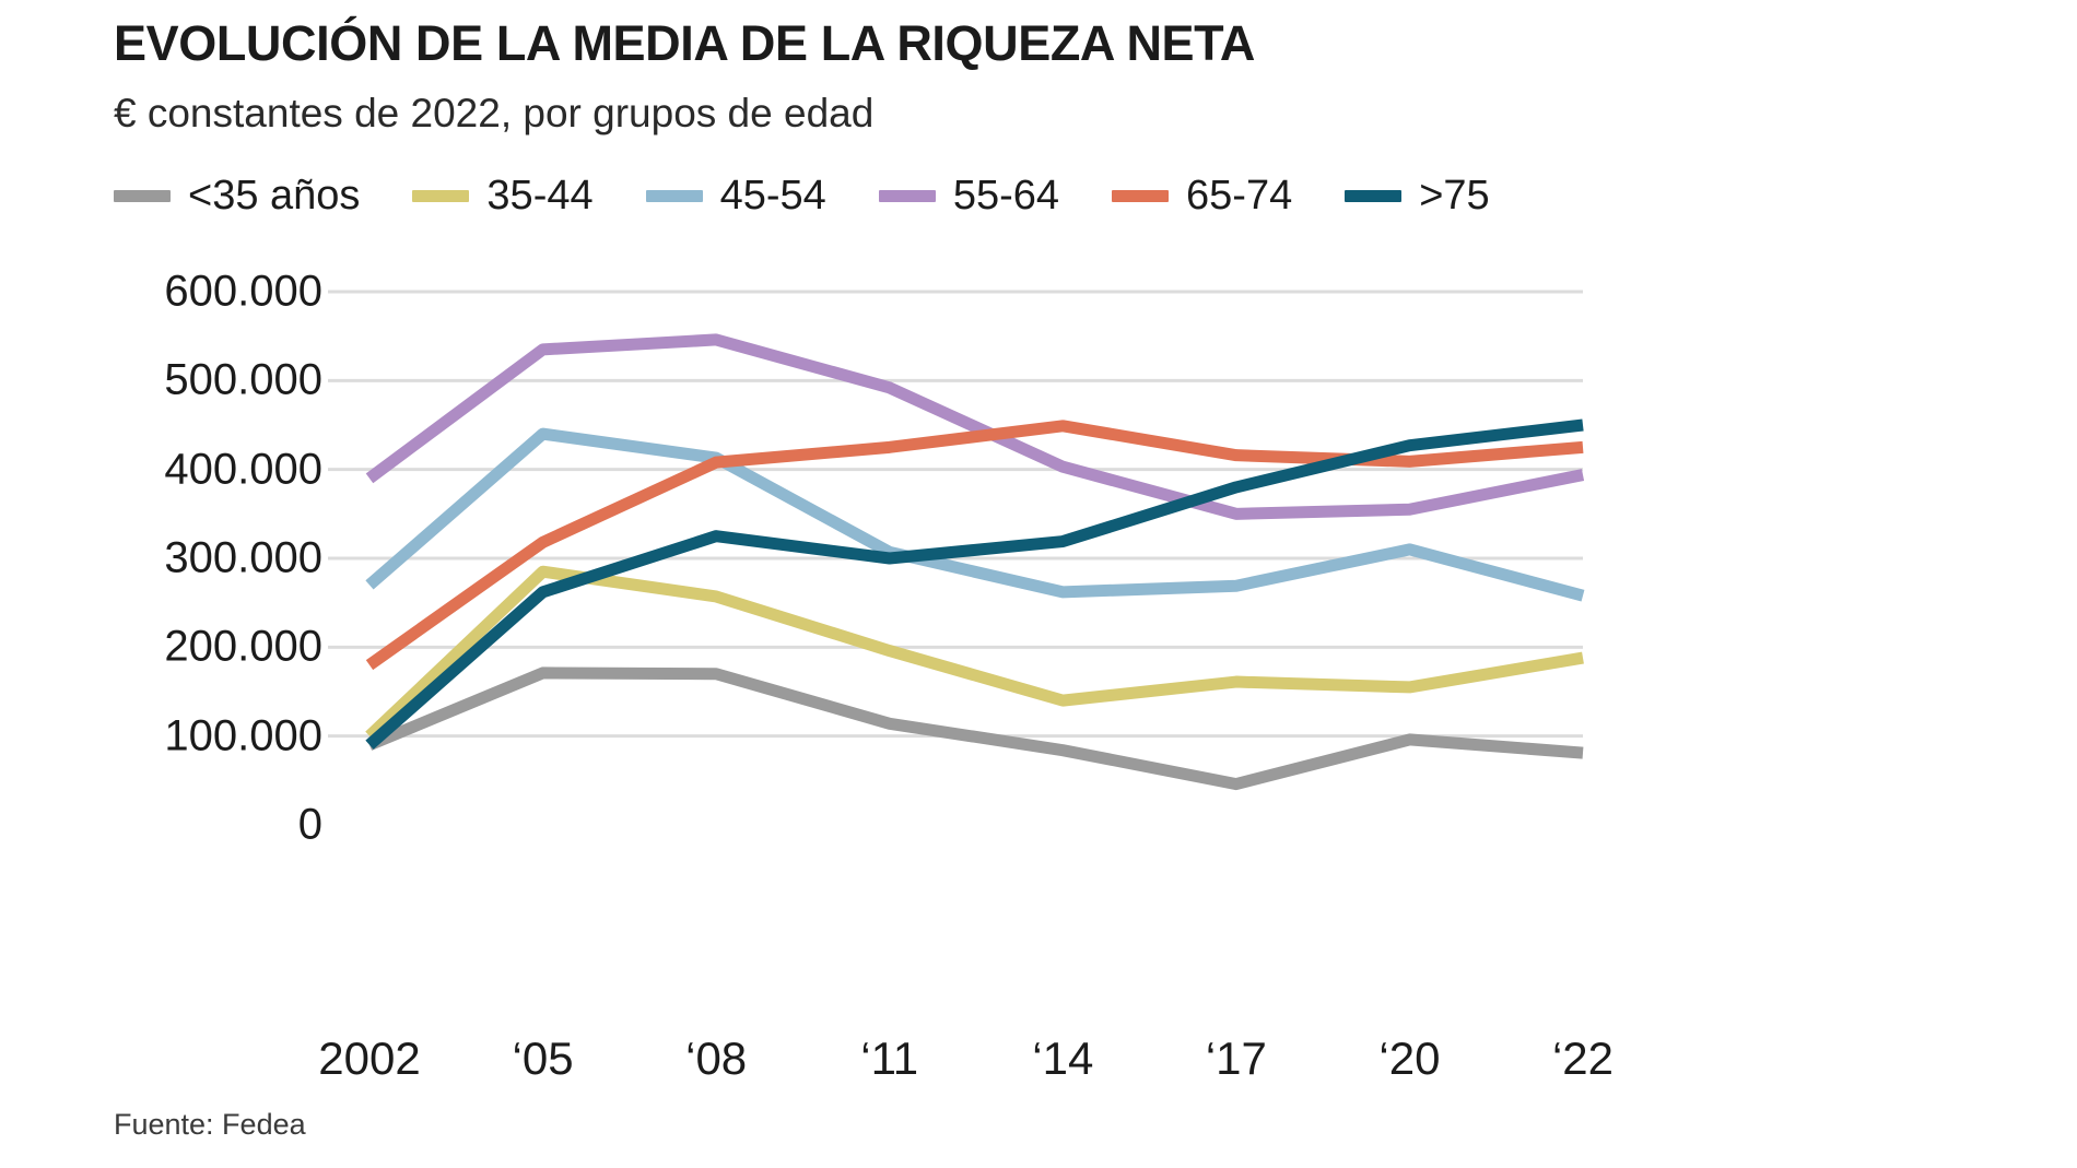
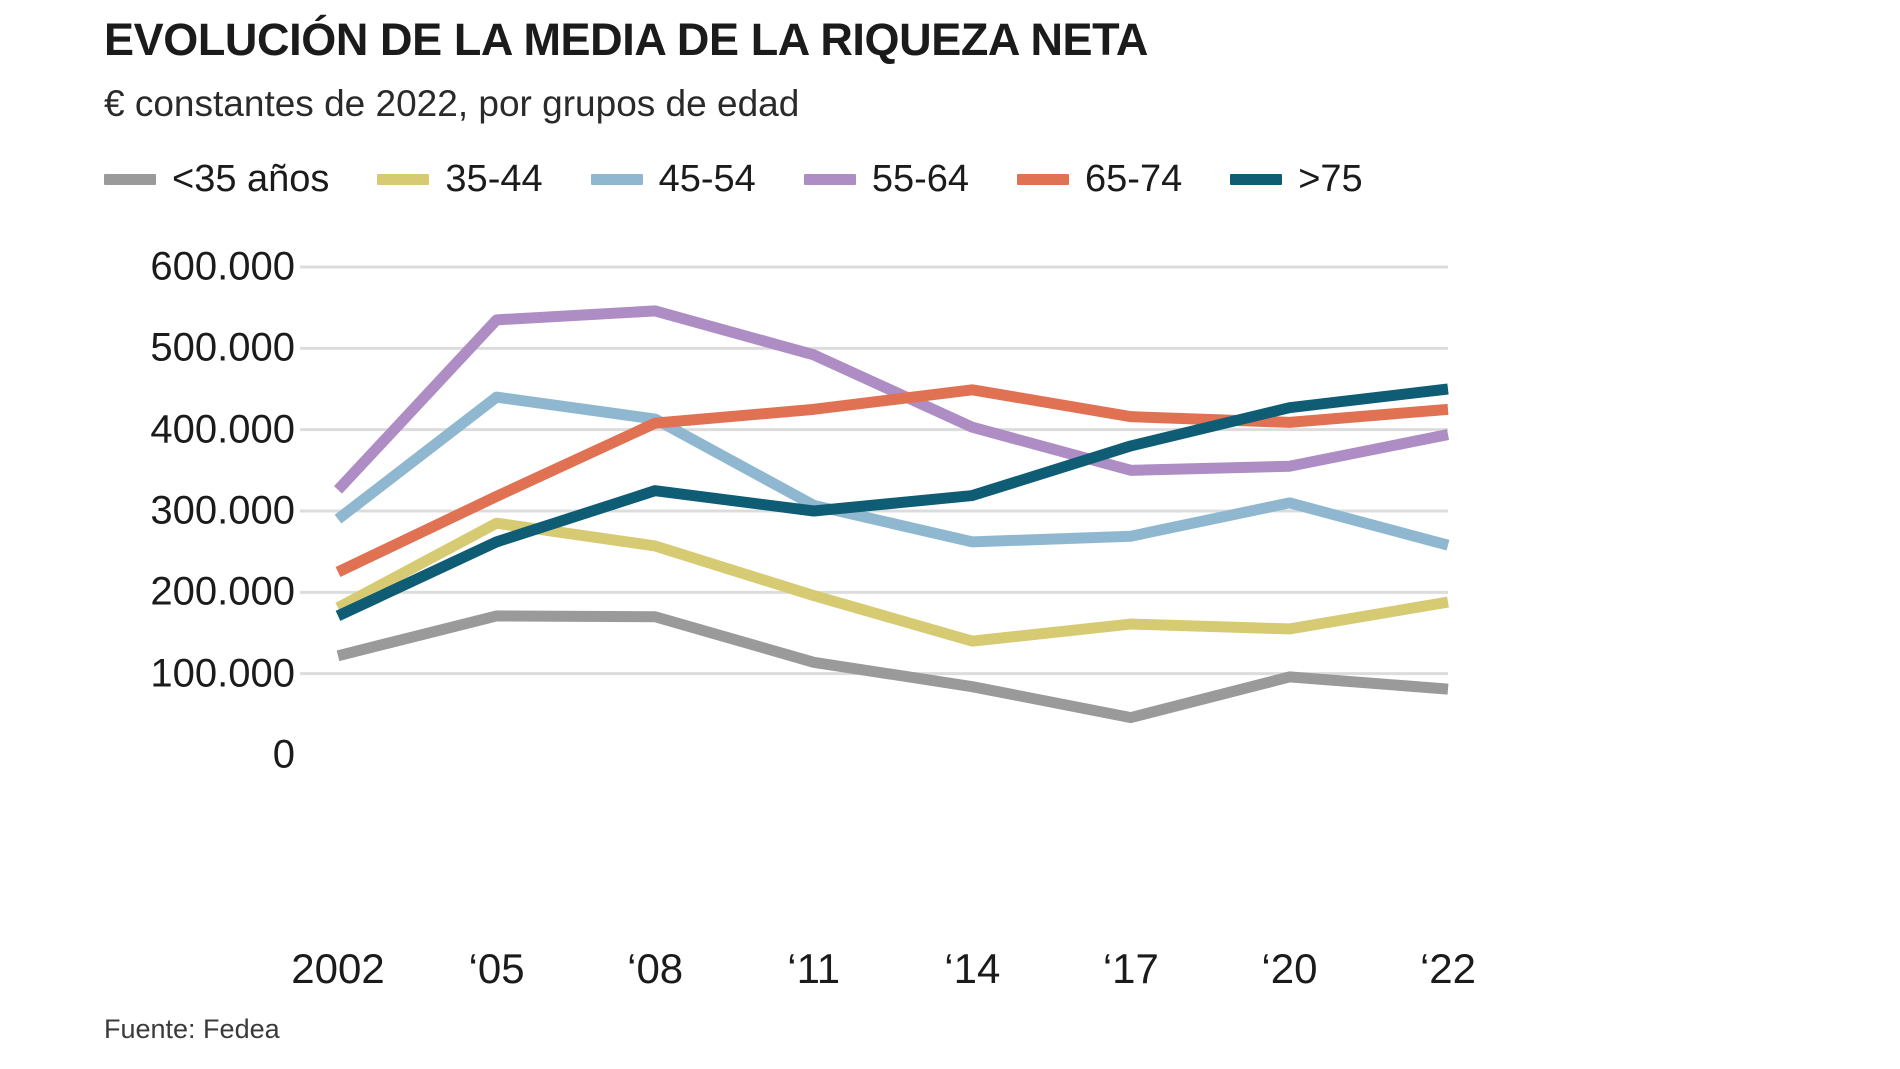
<35 años/2002: 90000 -> 120000
35-44/2002: 100000 -> 180000
45-54/2002: 270000 -> 290000
55-64/2002: 390000 -> 330000
65-74/2002: 180000 -> 220000
>75/2002: 90000 -> 170000
